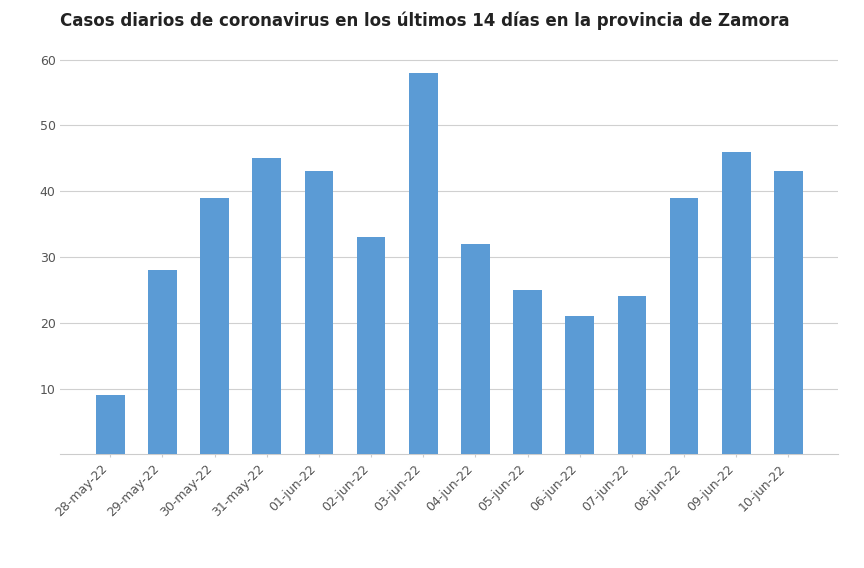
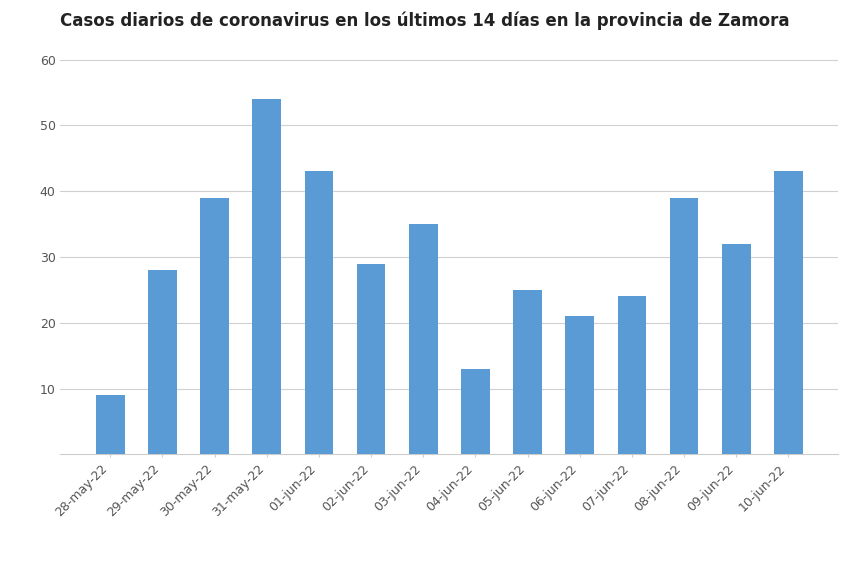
31-may-22: 45 -> 54
02-jun-22: 33 -> 29
03-jun-22: 58 -> 35
04-jun-22: 32 -> 13
09-jun-22: 46 -> 32
